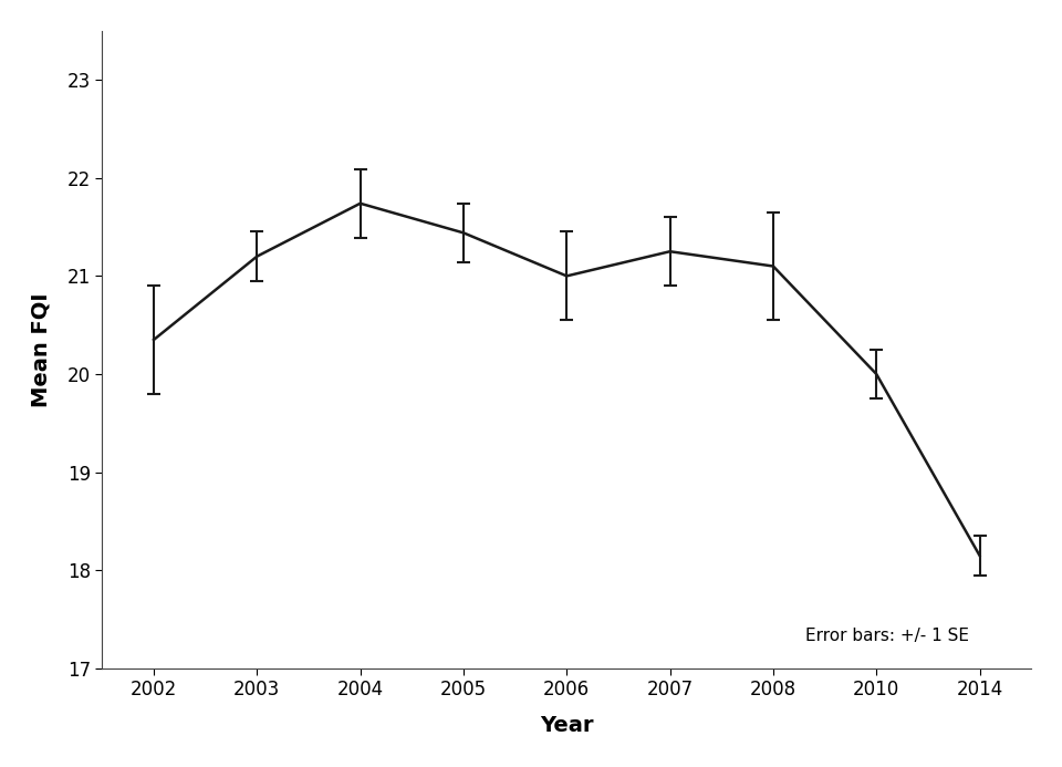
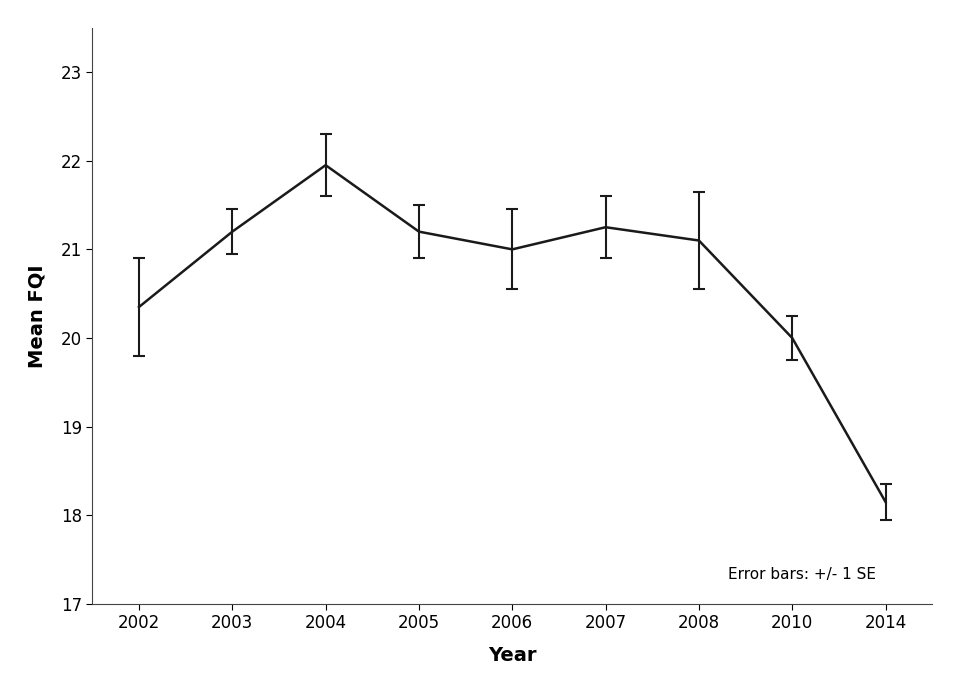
2004: 21.74 -> 21.95
2005: 21.44 -> 21.20
